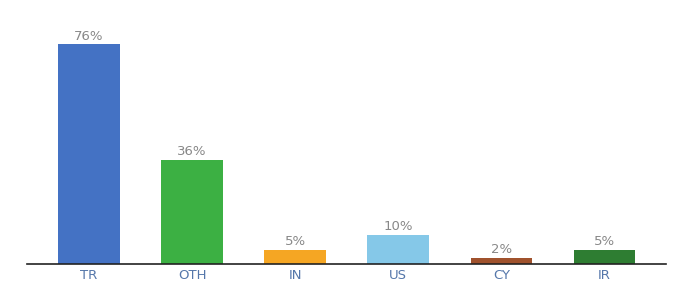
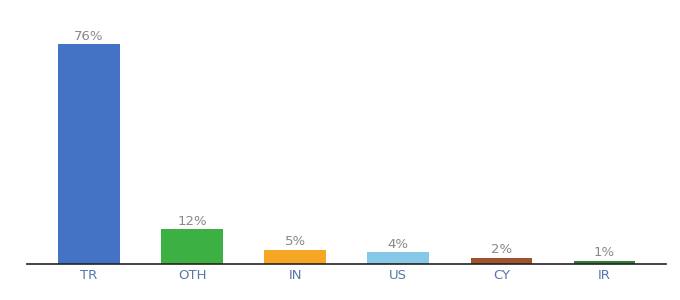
OTH: 36% -> 12%
US: 10% -> 4%
IR: 5% -> 1%
